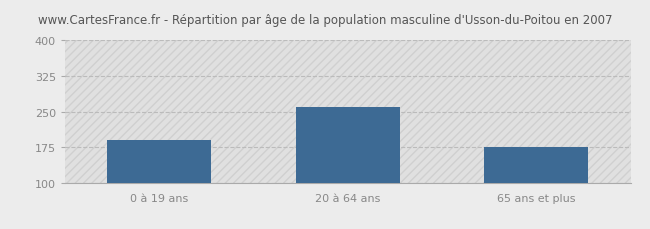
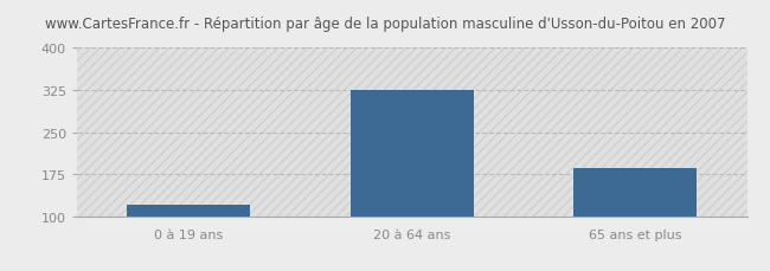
0 à 19 ans: 190 -> 120
20 à 64 ans: 260 -> 326
65 ans et plus: 175 -> 186
